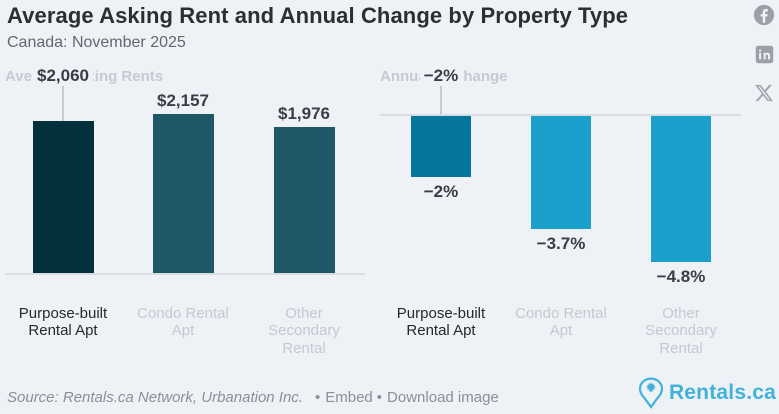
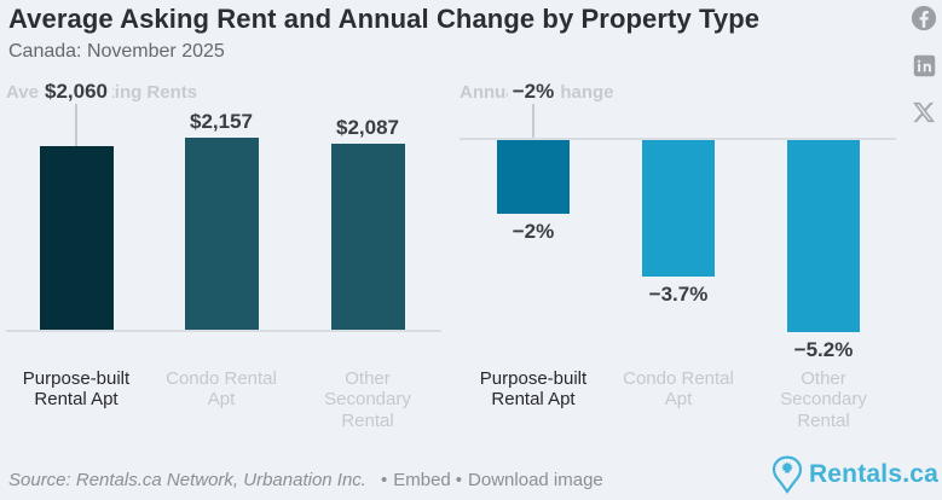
Average Asking Rents/Other Secondary Rental: $1,976 -> $2,087
Annual % Change/Other Secondary Rental: −4.8% -> −5.2%
